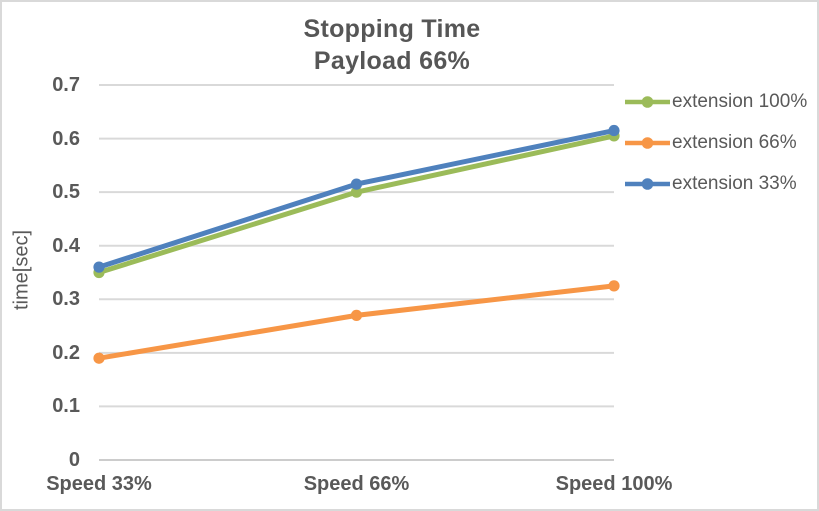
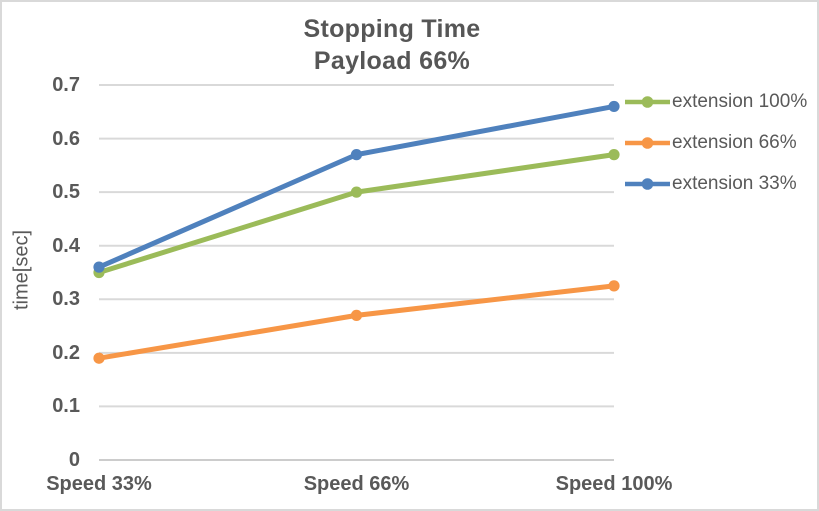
extension 33%/Speed 66%: 0.52 -> 0.57
extension 100%/Speed 100%: 0.60 -> 0.57
extension 33%/Speed 100%: 0.61 -> 0.66
